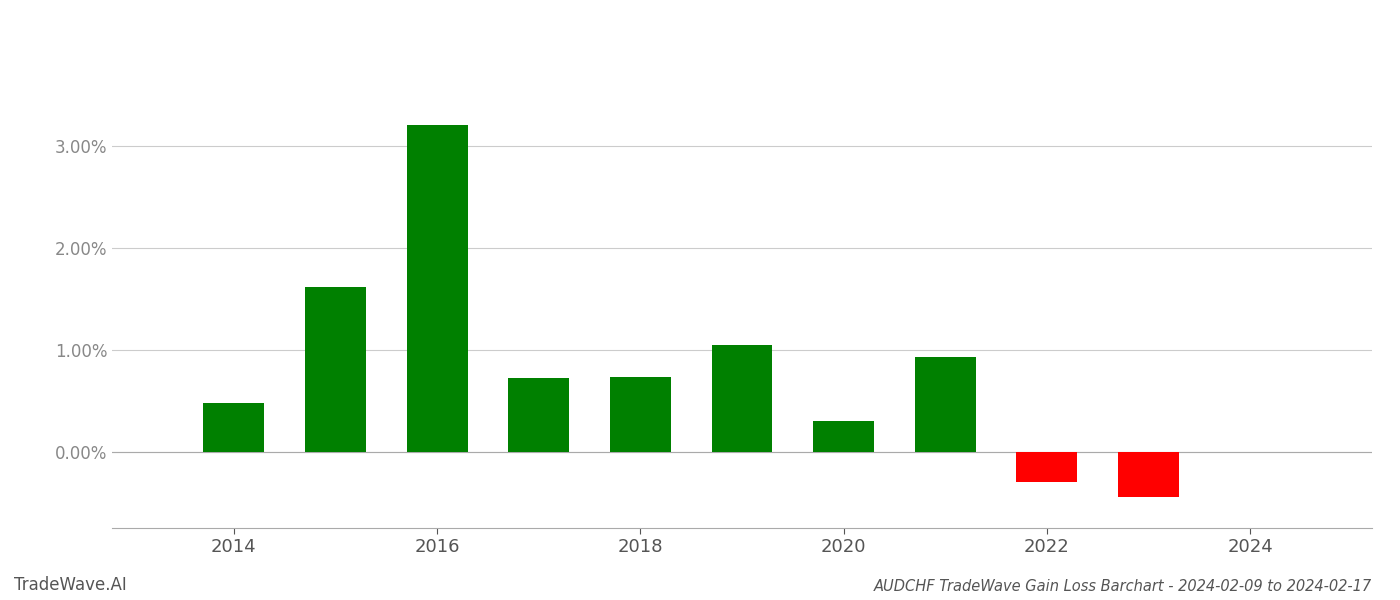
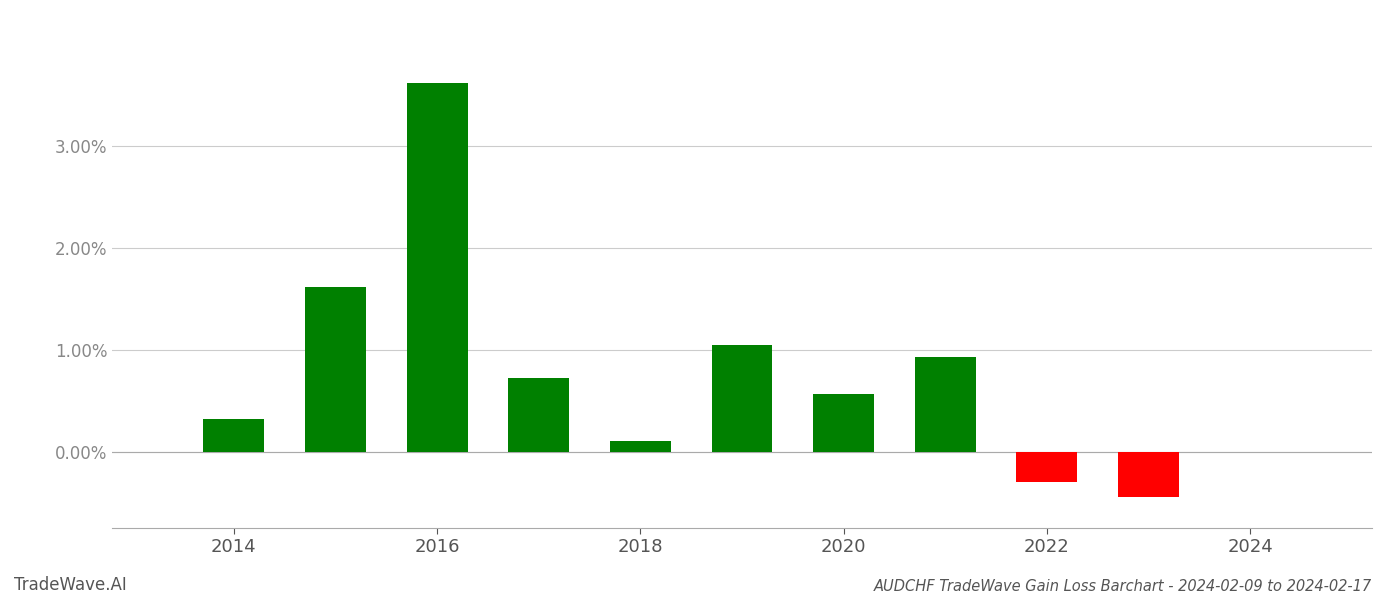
2014: 0.48% -> 0.32%
2016: 3.21% -> 3.62%
2018: 0.73% -> 0.10%
2020: 0.30% -> 0.57%
